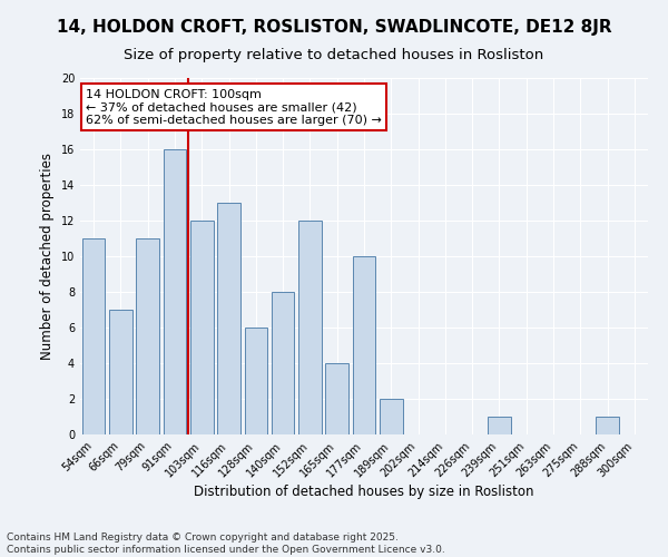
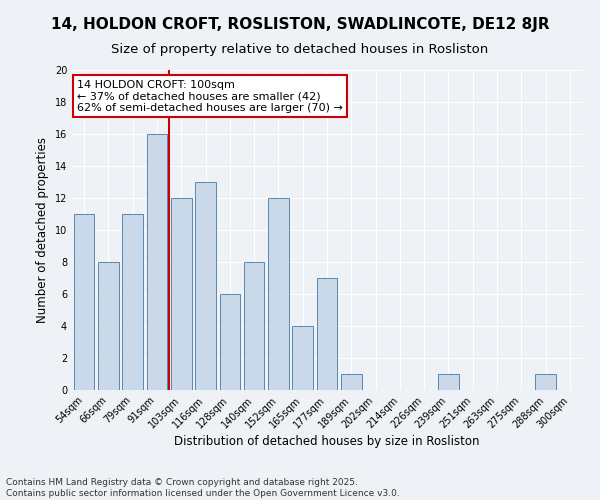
66sqm: 7 -> 8
177sqm: 10 -> 7
189sqm: 2 -> 1
